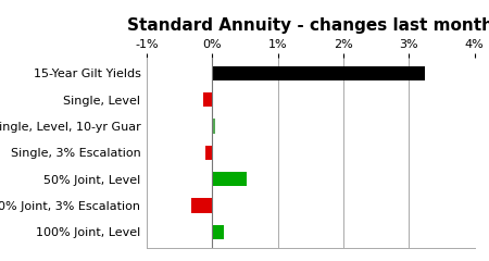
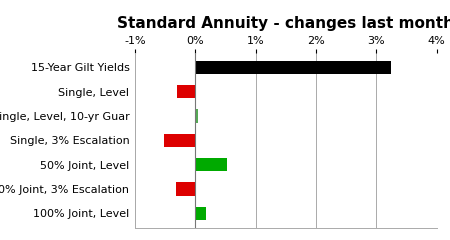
Single, Level: -0.13% -> -0.30%
Single, 3% Escalation: -0.10% -> -0.52%
